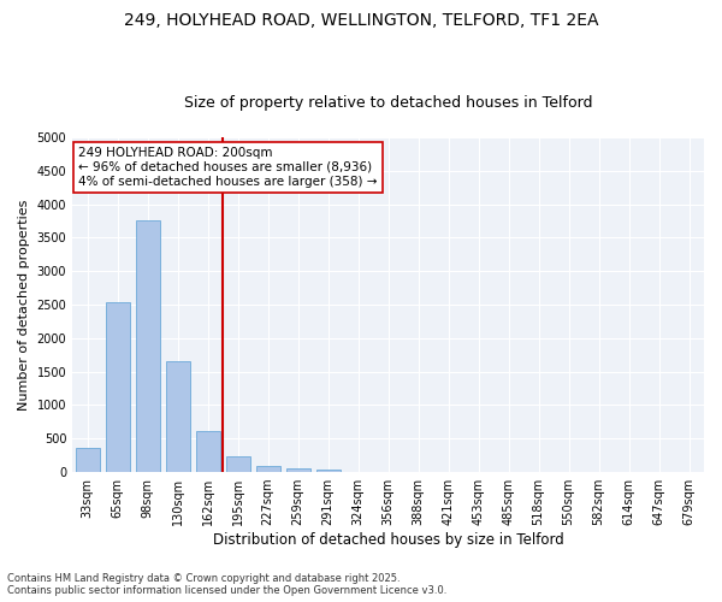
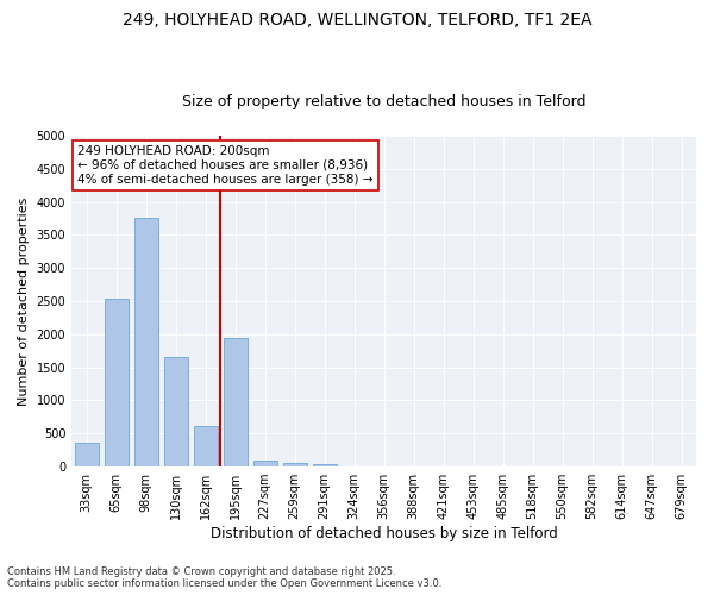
195sqm: 230 -> 1940
